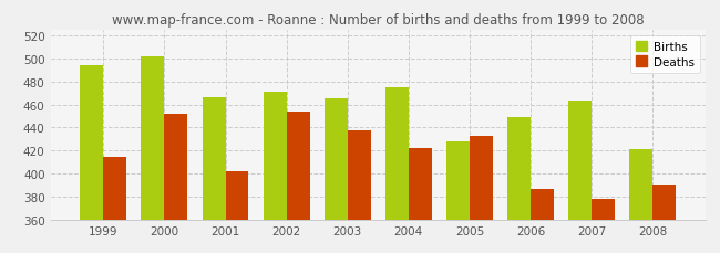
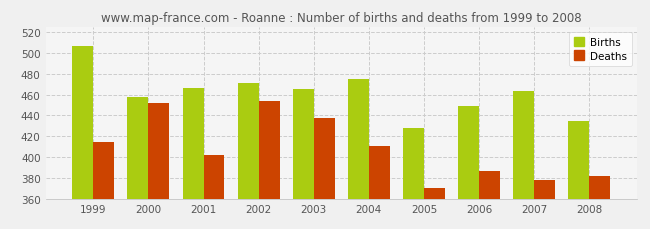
Births/1999: 494 -> 506
Births/2000: 502 -> 458
Deaths/2004: 422 -> 411
Deaths/2005: 433 -> 371
Births/2008: 421 -> 435
Deaths/2008: 391 -> 382
